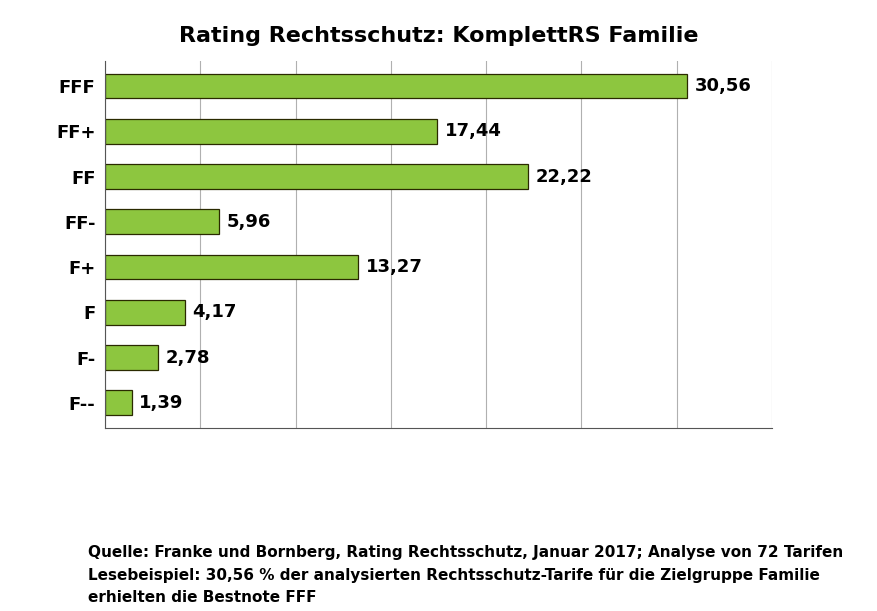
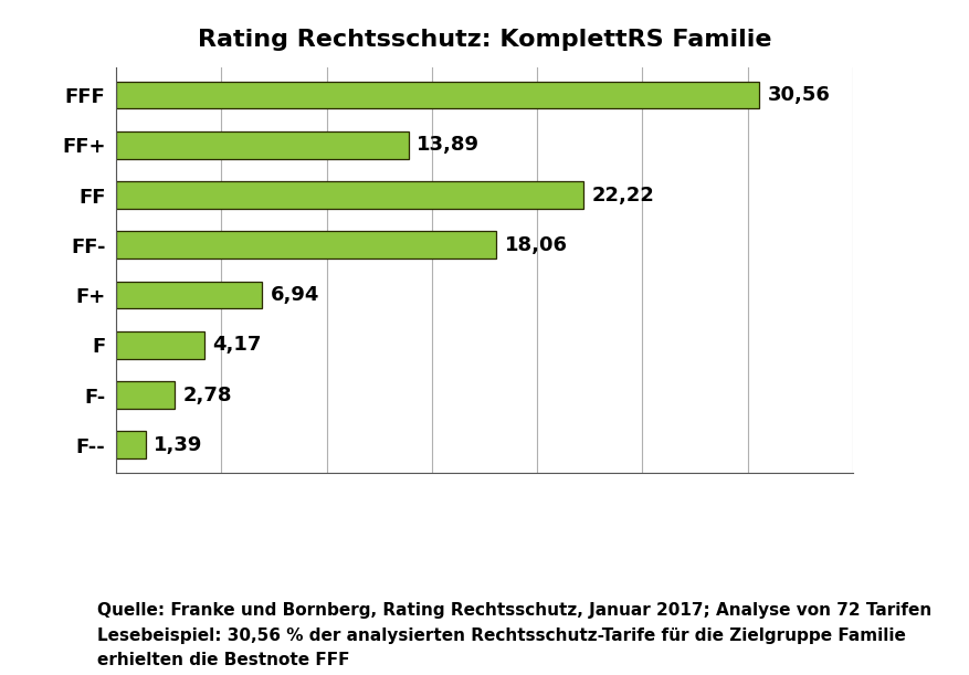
FF+: 17,44 -> 13,89
FF-: 5,96 -> 18,06
F+: 13,27 -> 6,94
